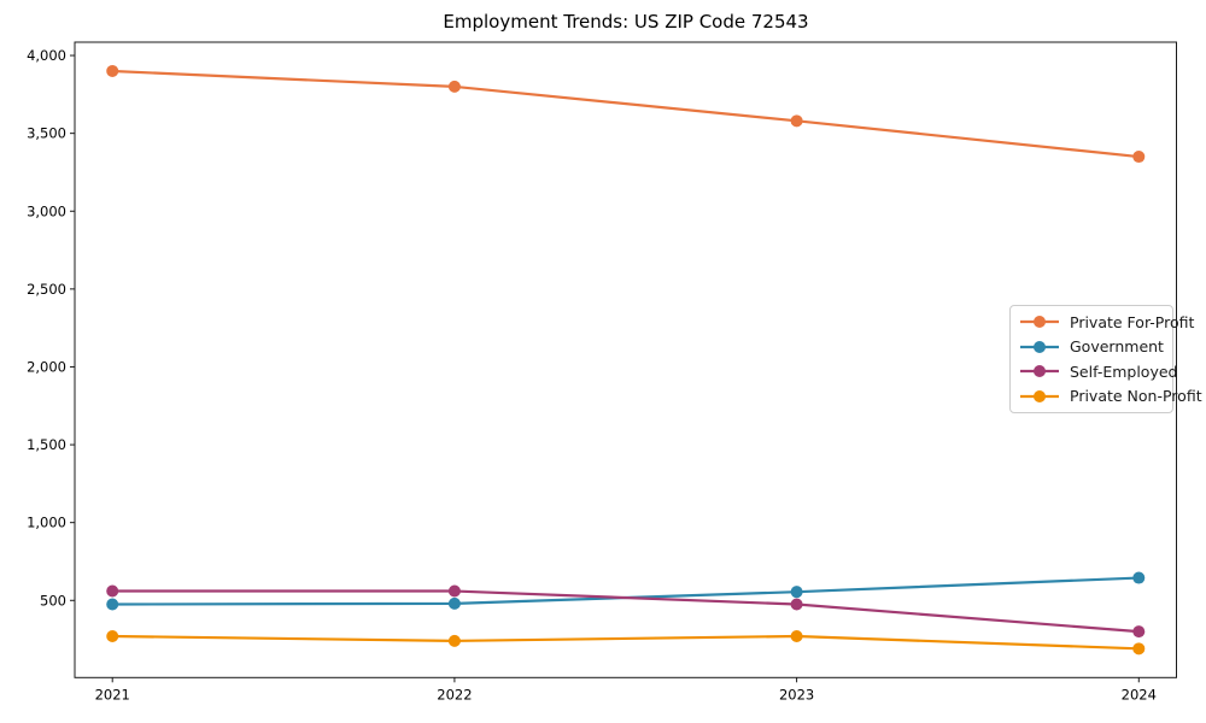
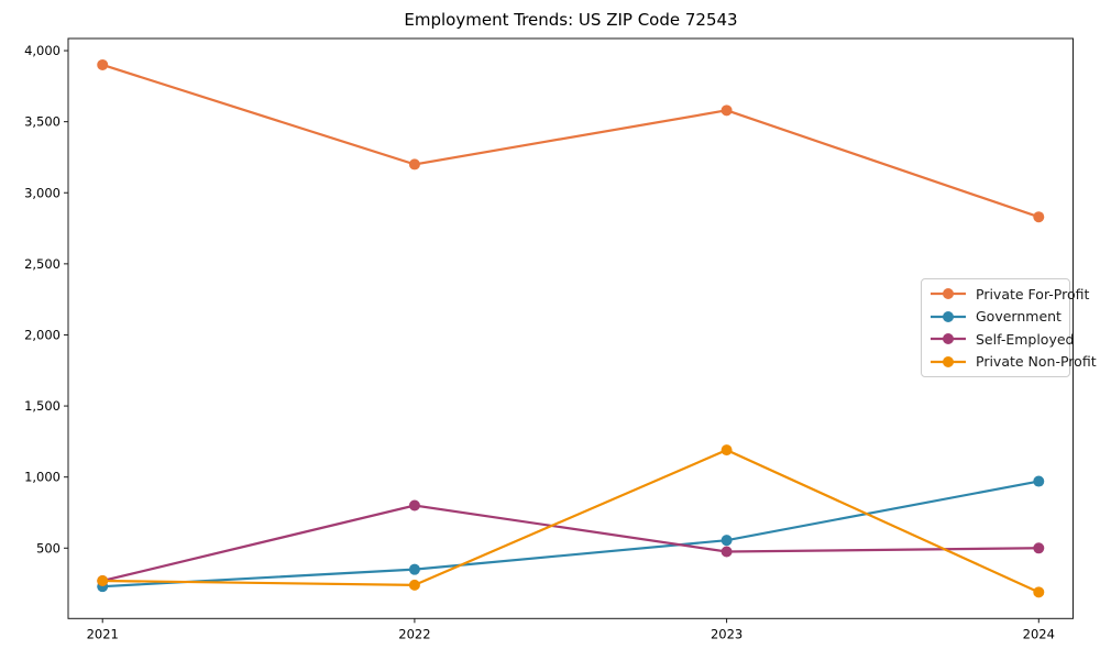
Government/2021: 480 -> 230
Self-Employed/2021: 560 -> 270
Private For-Profit/2022: 3800 -> 3200
Government/2022: 480 -> 350
Self-Employed/2022: 560 -> 800
Private Non-Profit/2023: 270 -> 1190
Private For-Profit/2024: 3350 -> 2830
Government/2024: 640 -> 970
Self-Employed/2024: 300 -> 500
